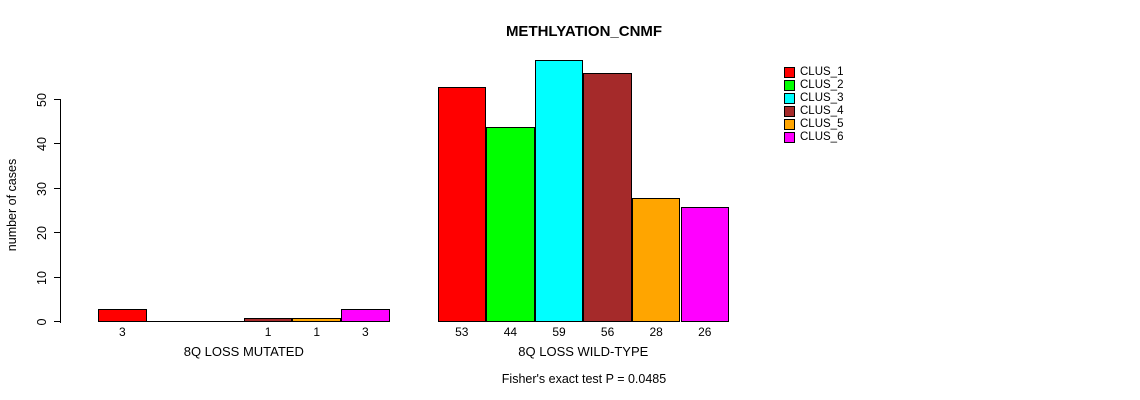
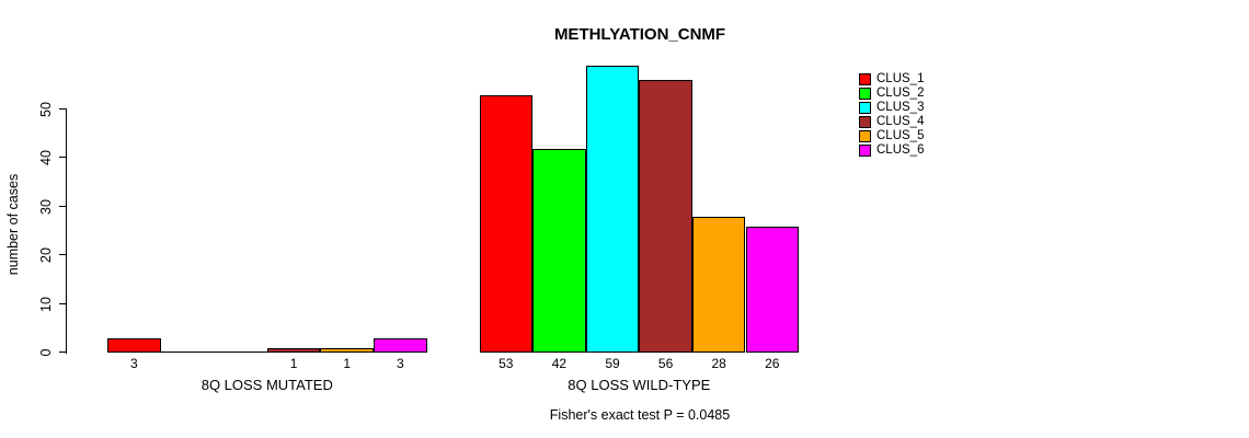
CLUS_2/8Q LOSS WILD-TYPE: 44 -> 42
